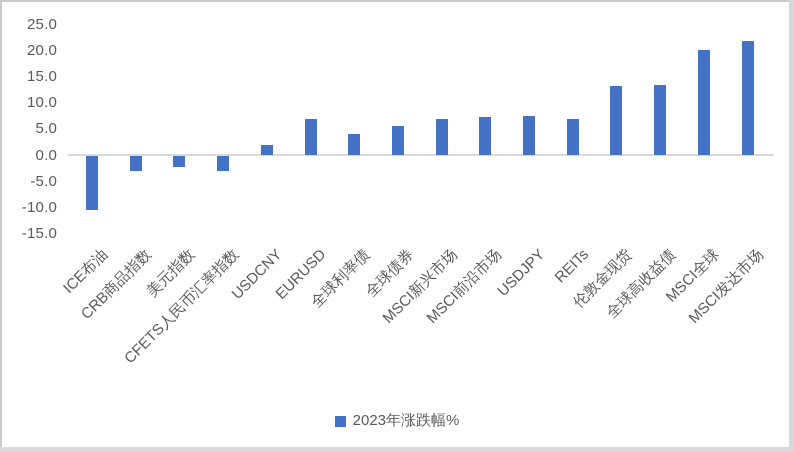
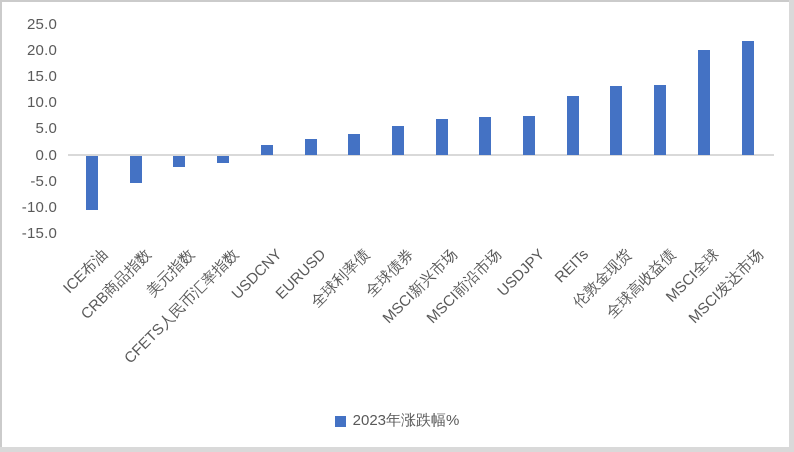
CRB商品指数: -3 -> -5
CFETS人民币汇率指数: -3 -> -1
EURUSD: 7 -> 3
REITs: 7 -> 11
